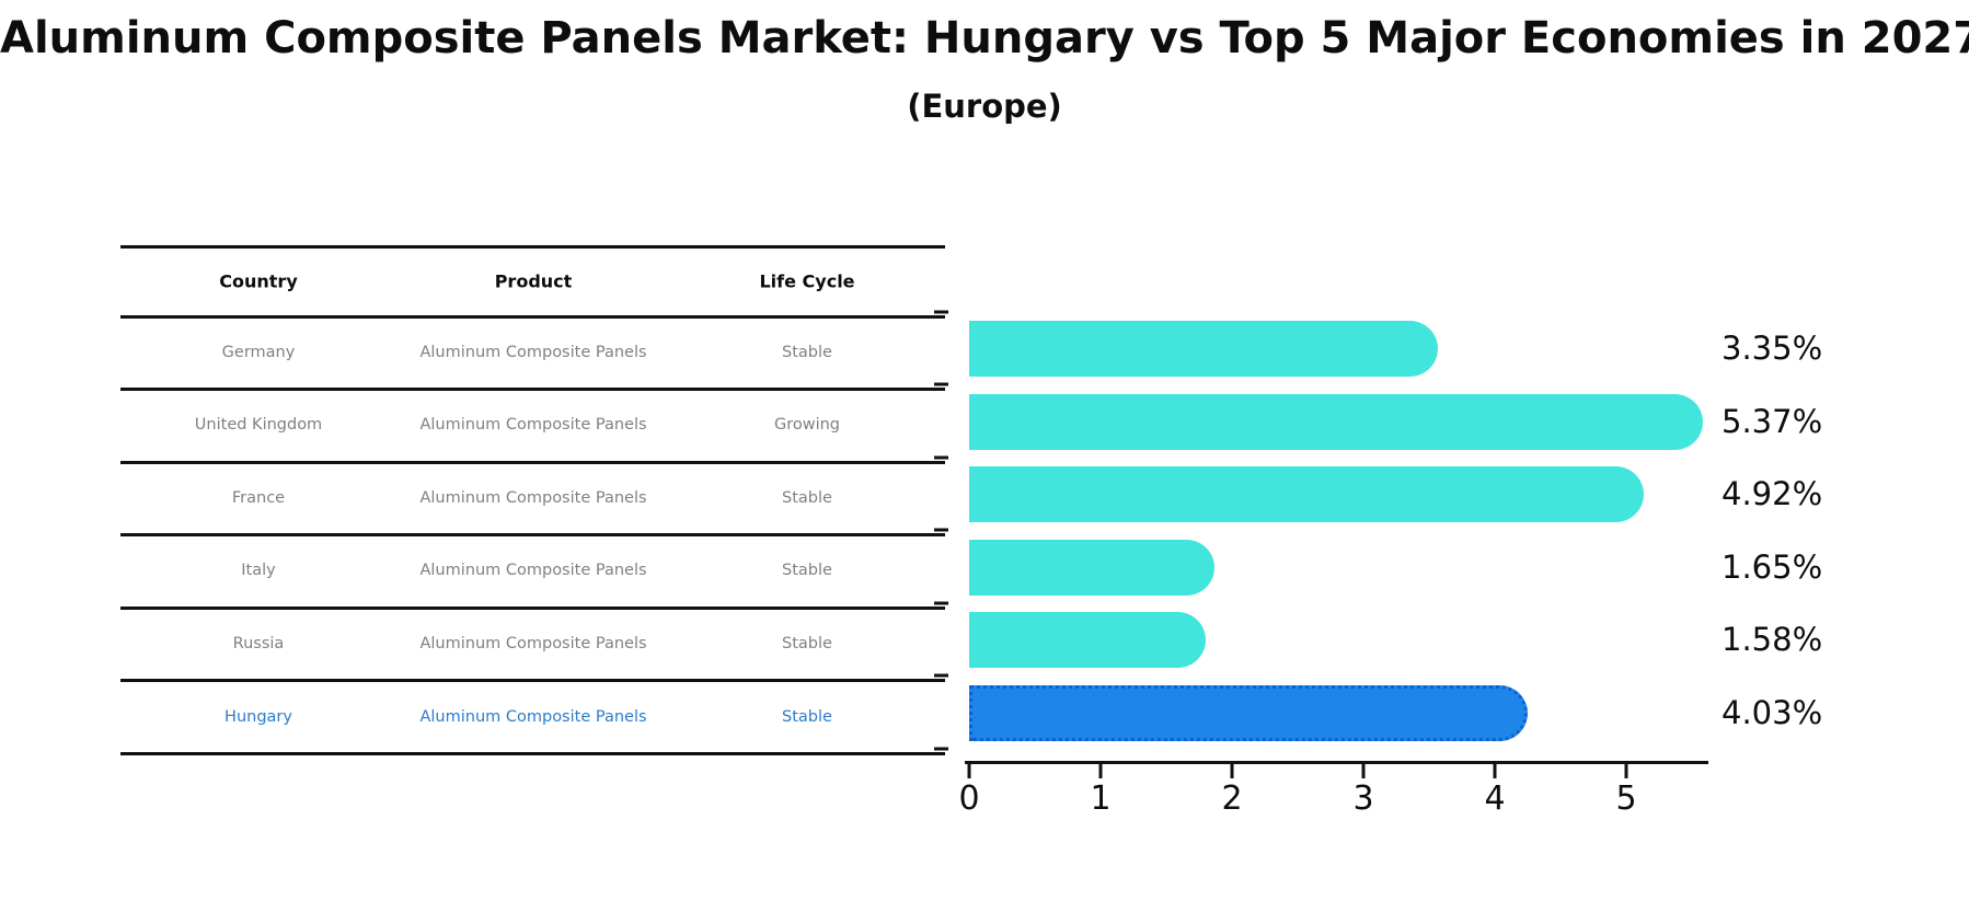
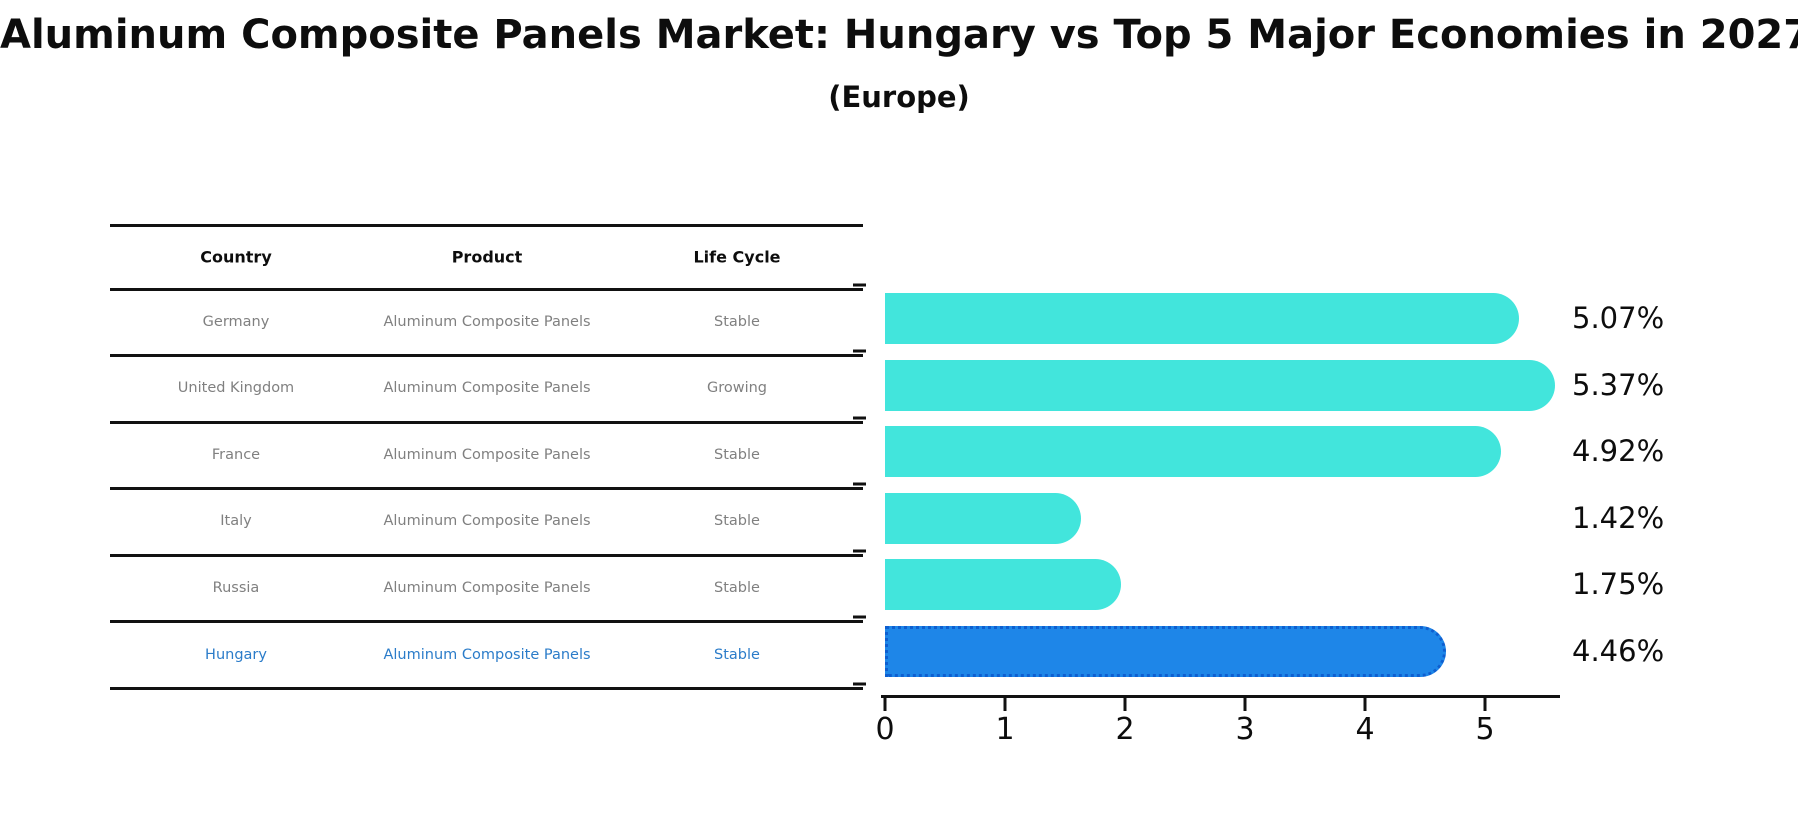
Germany: 3.35% -> 5.07%
Italy: 1.65% -> 1.42%
Russia: 1.58% -> 1.75%
Hungary: 4.03% -> 4.46%
